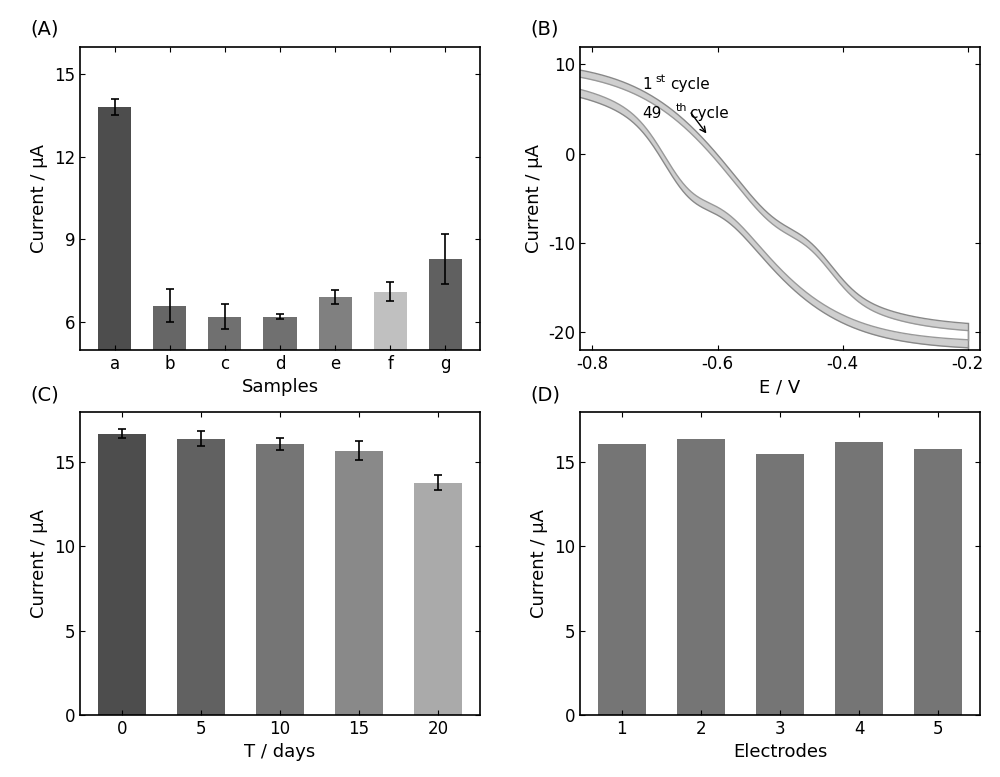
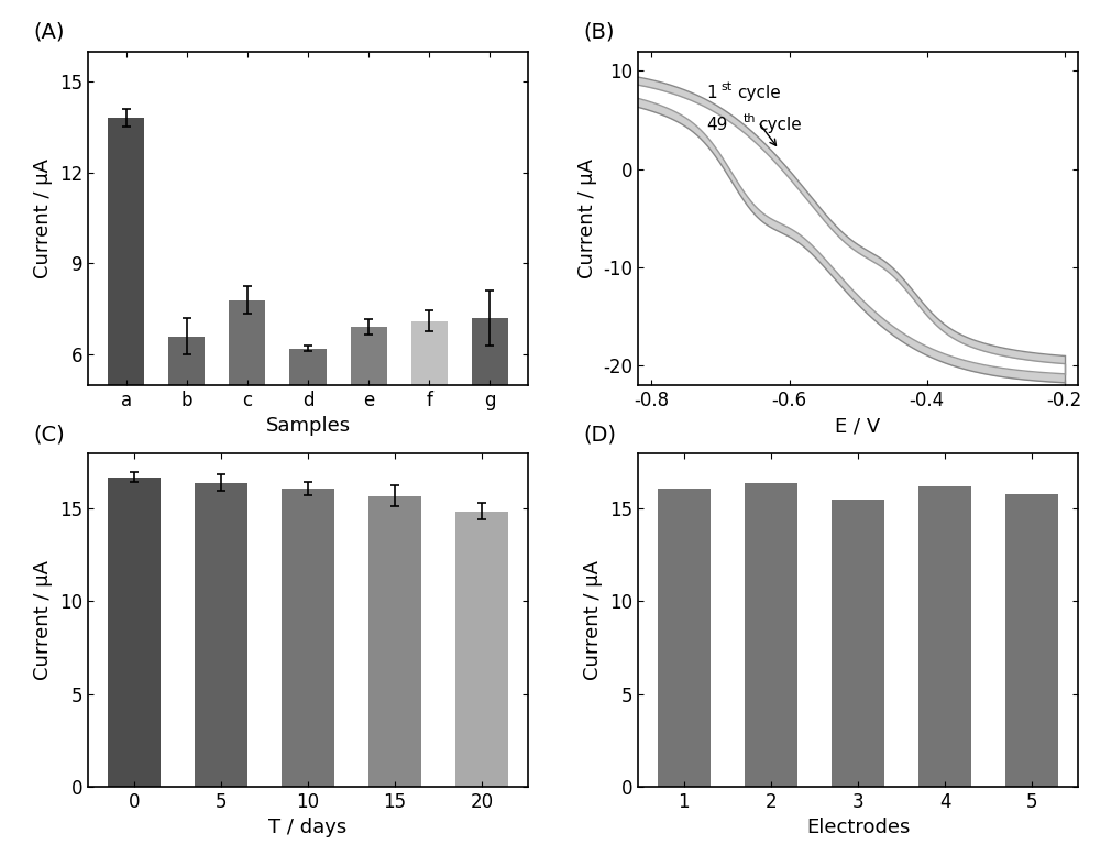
c: 6.2 -> 7.8
g: 8.3 -> 7.2
20: 13.8 -> 14.8
